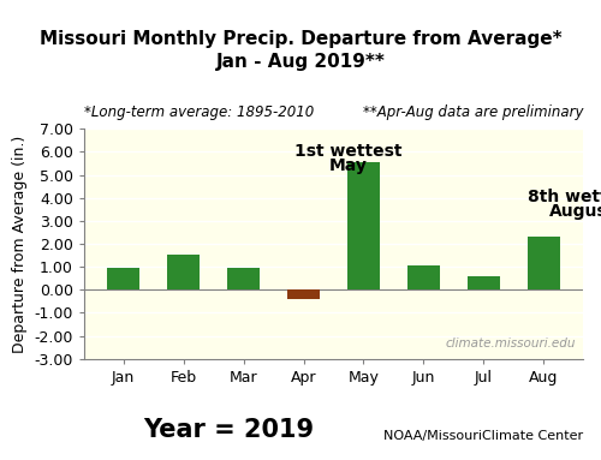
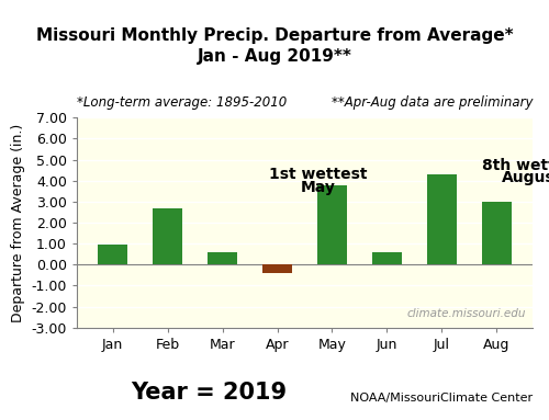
Feb: 1.6 -> 2.7
Mar: 0.9 -> 0.6
May: 5.5 -> 3.8
Jun: 1.1 -> 0.6
Jul: 0.6 -> 4.3
Aug: 2.3 -> 3.0
